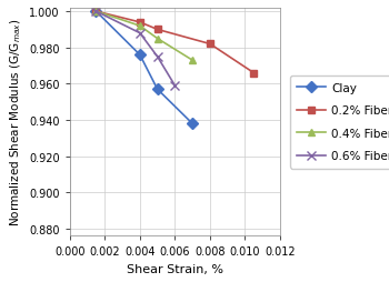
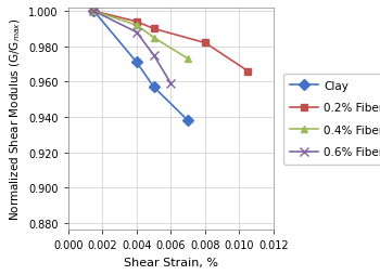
Clay/0.004: 0.976 -> 0.971
